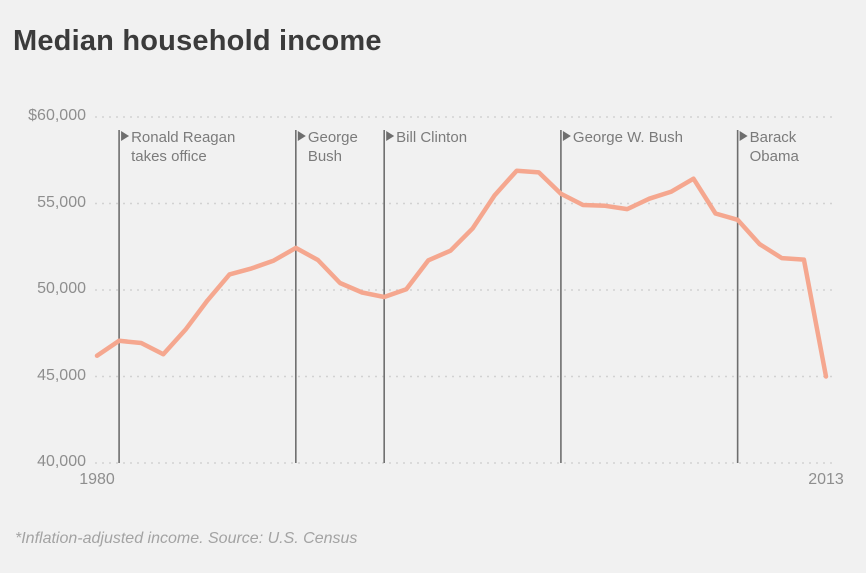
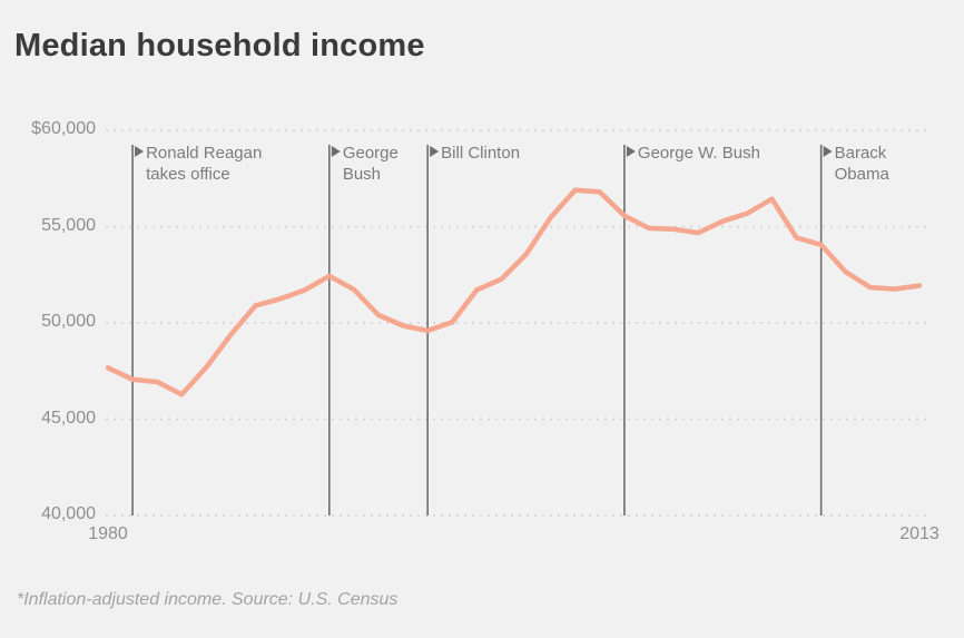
1980: $46200 -> $47700
2013: $45000 -> $51900
